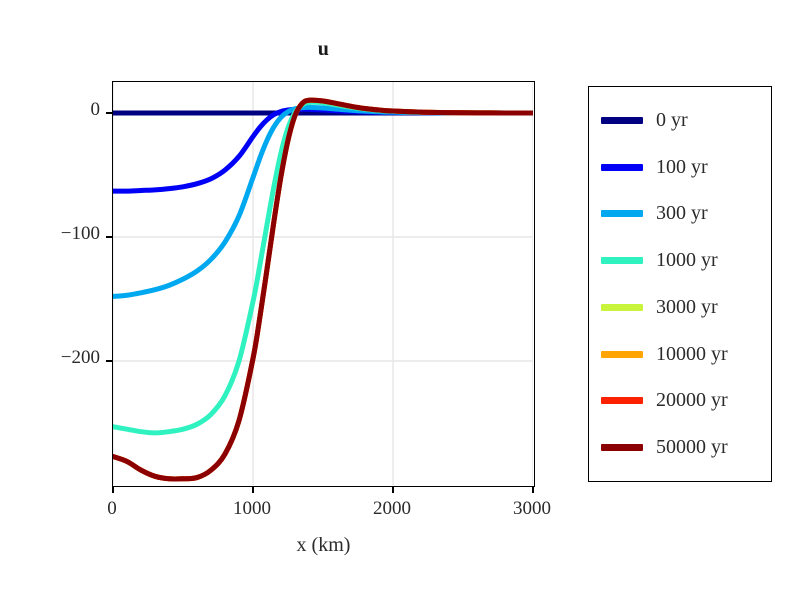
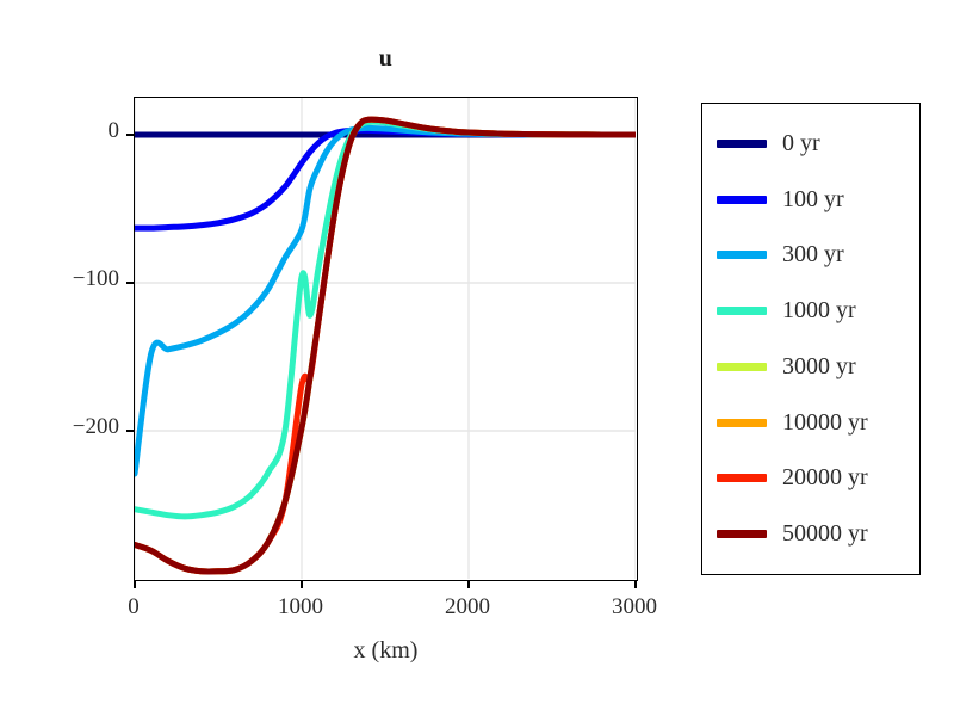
300 yr/0: -148 -> -229
300 yr/1000: -52 -> -64
1000 yr/1000: -152 -> -96
20000 yr/1000: -198 -> -169
